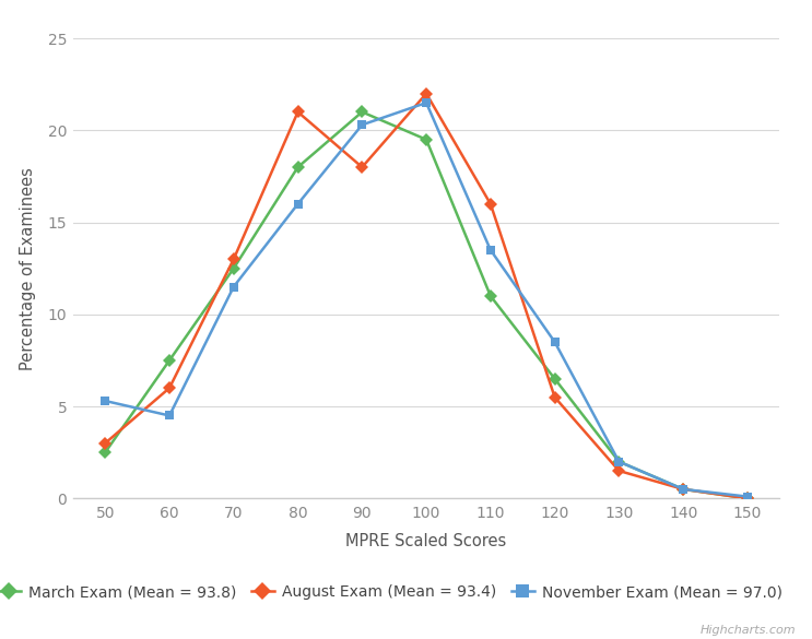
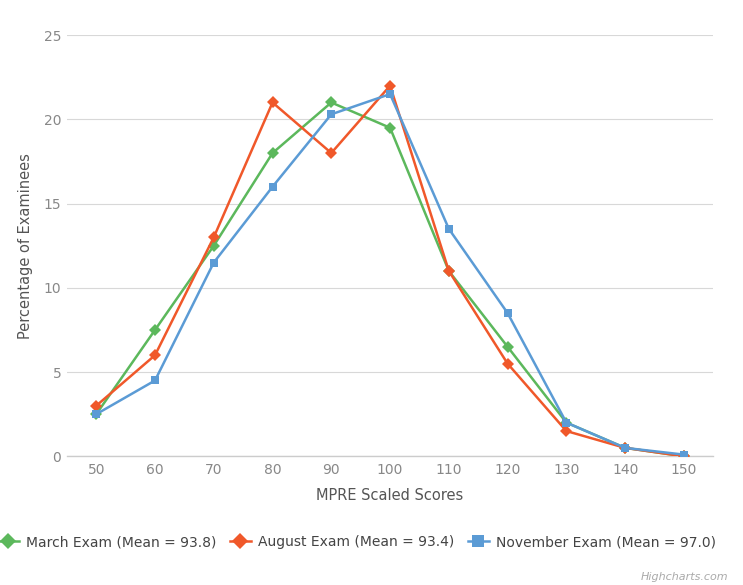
November Exam (Mean = 97.0)/50: 5.3 -> 2.5
August Exam (Mean = 93.4)/110: 16.0 -> 11.0
